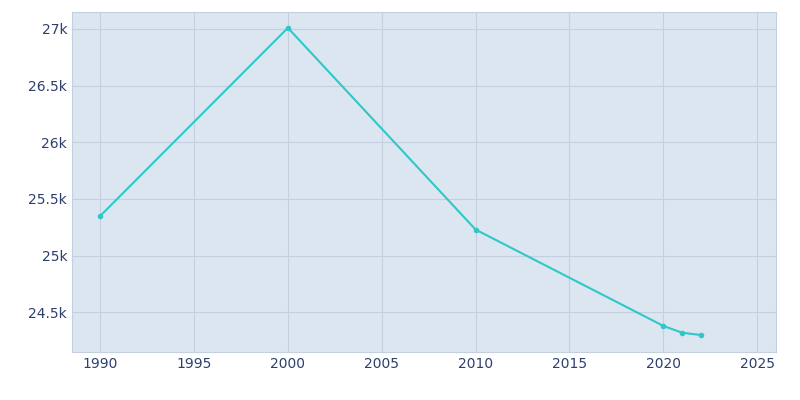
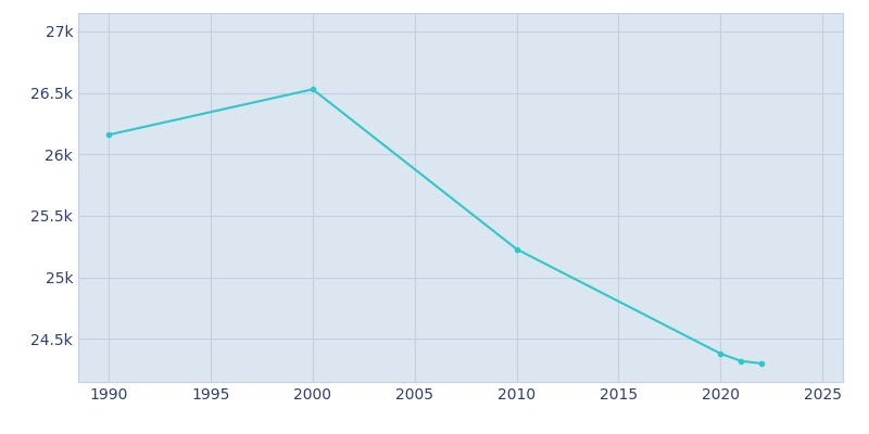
1990: 25.35k -> 26.16k
2000: 27.01k -> 26.53k
